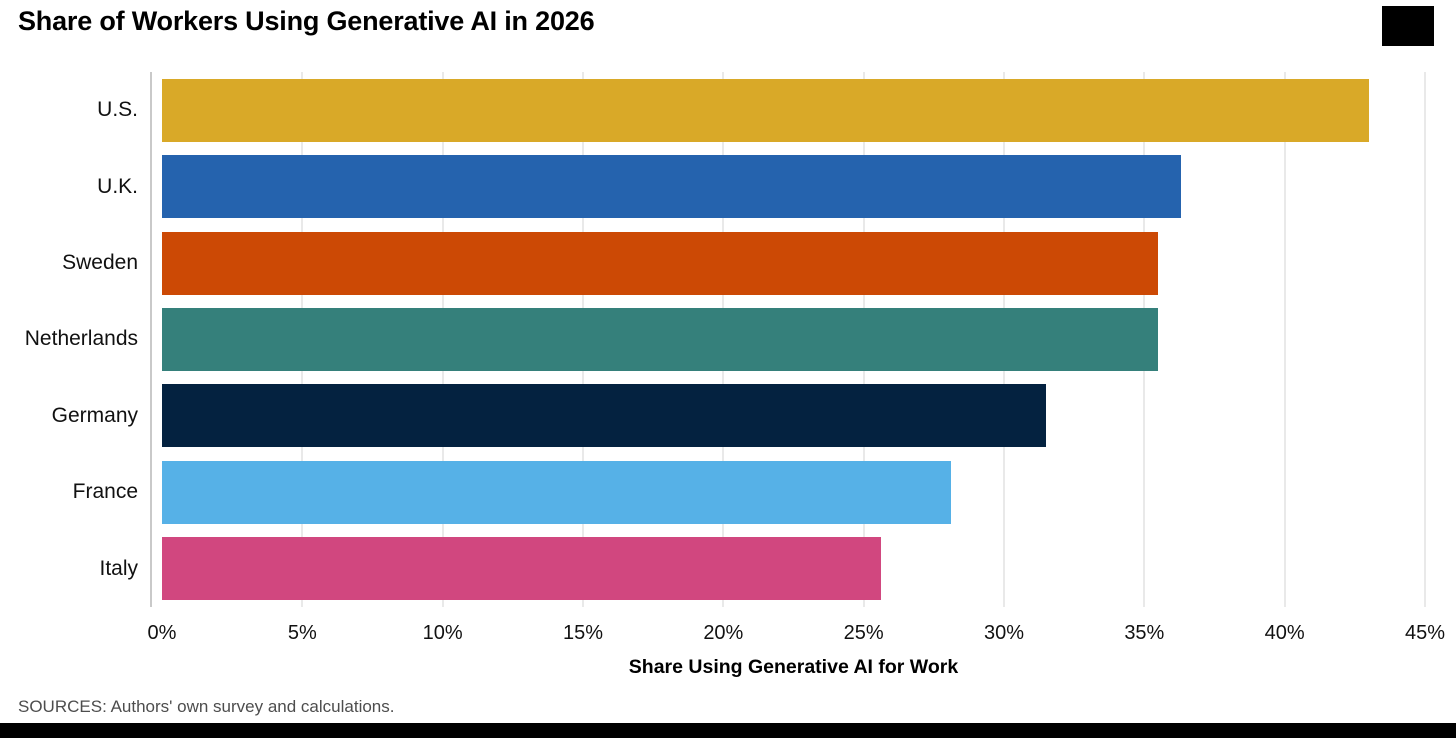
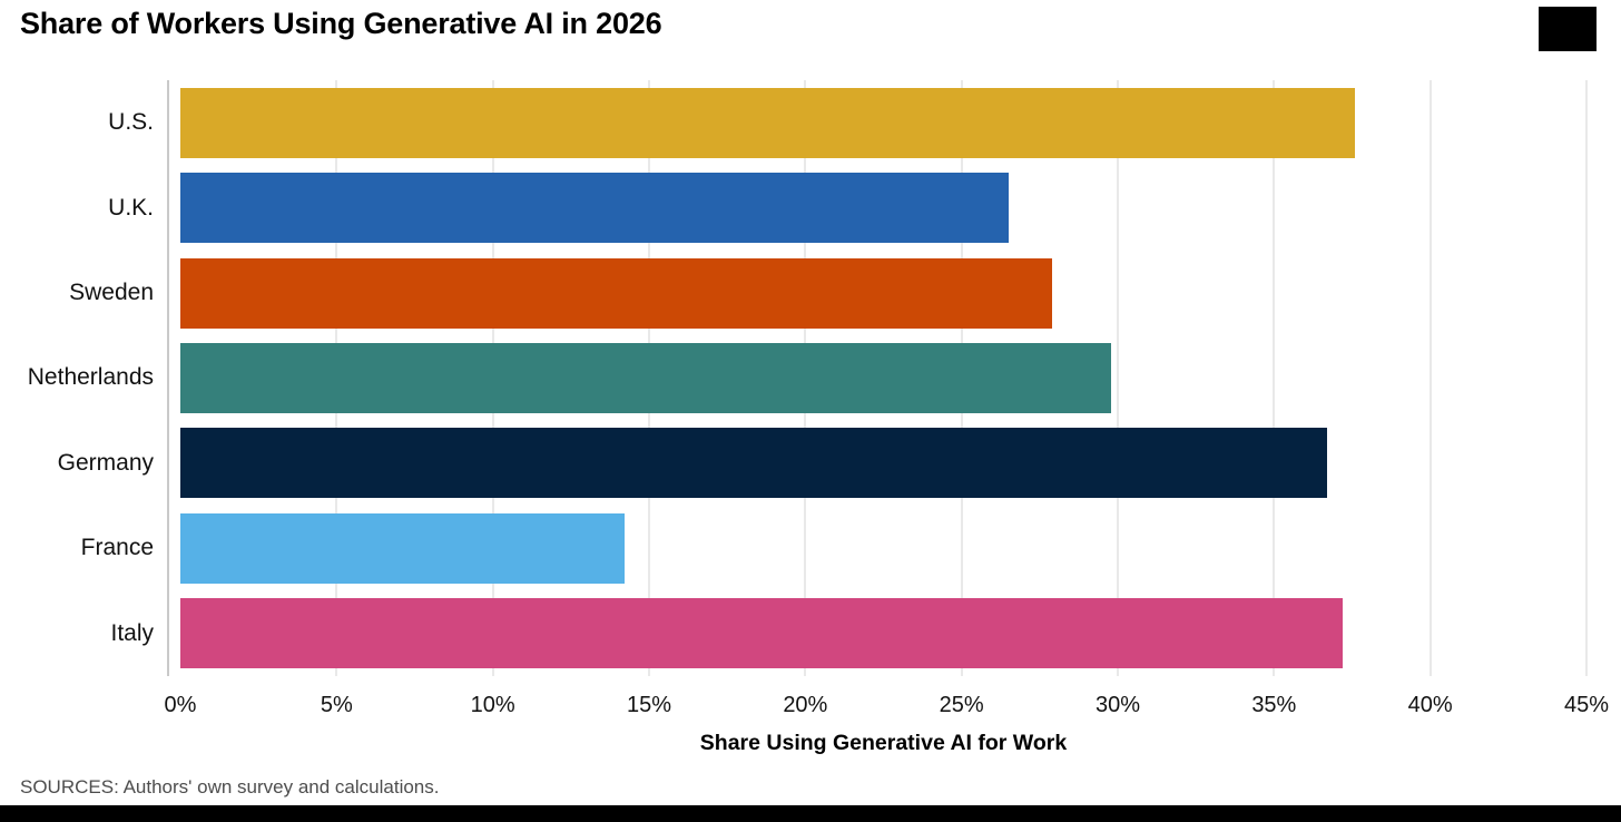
U.S.: 43.0% -> 37.6%
U.K.: 36.3% -> 26.5%
Sweden: 35.5% -> 27.9%
Netherlands: 35.5% -> 29.8%
Germany: 31.5% -> 36.7%
France: 28.1% -> 14.2%
Italy: 25.6% -> 37.2%
